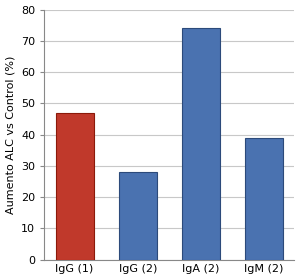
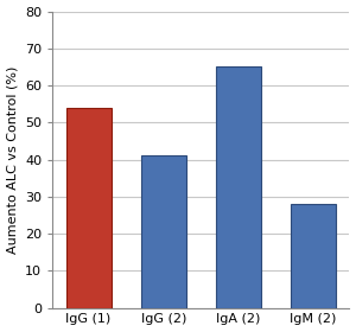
IgG (1): 47 -> 54
IgG (2): 28 -> 41
IgA (2): 74 -> 65
IgM (2): 39 -> 28
